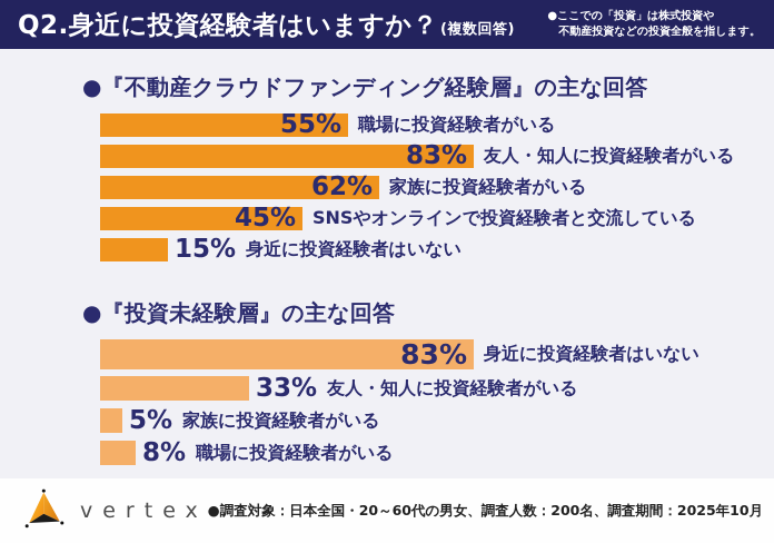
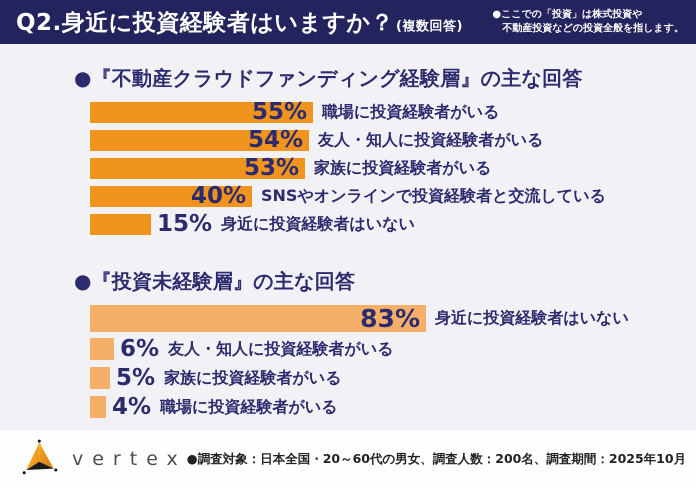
●『不動産クラウドファンディング経験層』の主な回答/友人・知人に投資経験者がいる: 83% -> 54%
●『不動産クラウドファンディング経験層』の主な回答/家族に投資経験者がいる: 62% -> 53%
●『不動産クラウドファンディング経験層』の主な回答/SNSやオンラインで投資経験者と交流している: 45% -> 40%
●『投資未経験層』の主な回答/友人・知人に投資経験者がいる: 33% -> 6%
●『投資未経験層』の主な回答/職場に投資経験者がいる: 8% -> 4%
